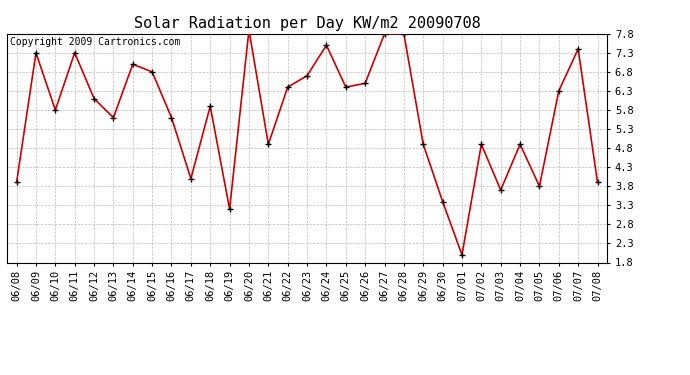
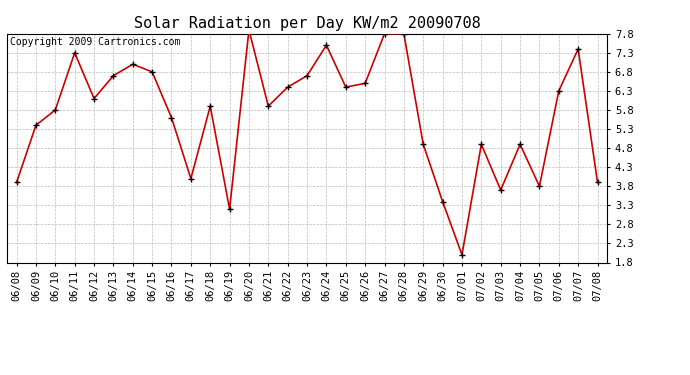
06/09: 7.3 -> 5.4
06/13: 5.6 -> 6.7
06/21: 4.9 -> 5.9
